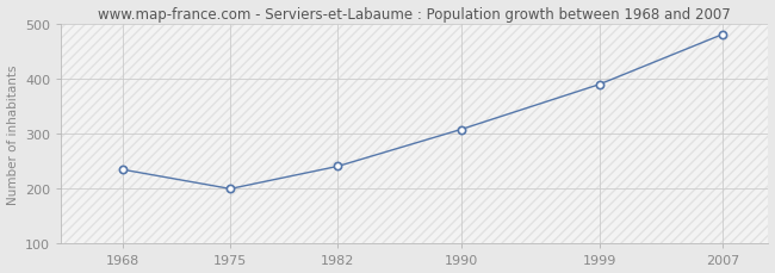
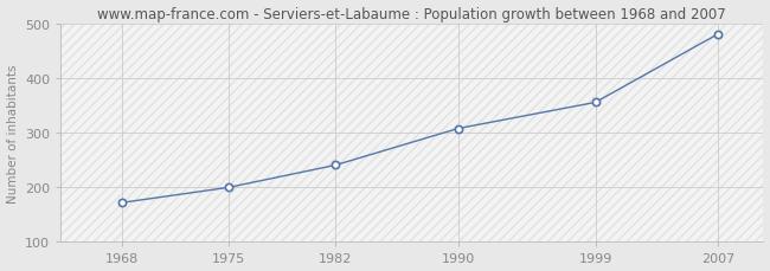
1968: 235 -> 172
1999: 390 -> 356
